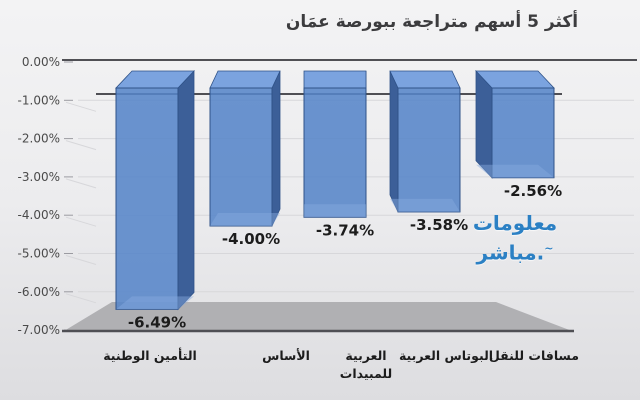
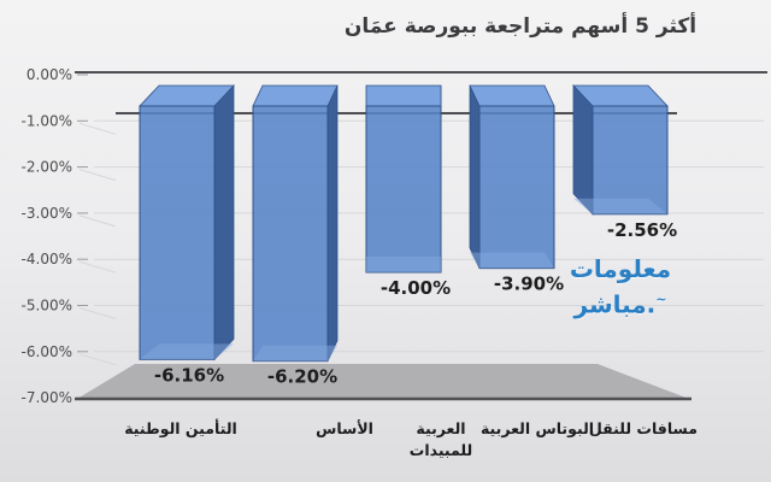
التأمين الوطنية: -6.49% -> -6.16%
الأساس: -4.00% -> -6.20%
العربية للمبيدات: -3.74% -> -4.00%
البوتاس العربية: -3.58% -> -3.90%
